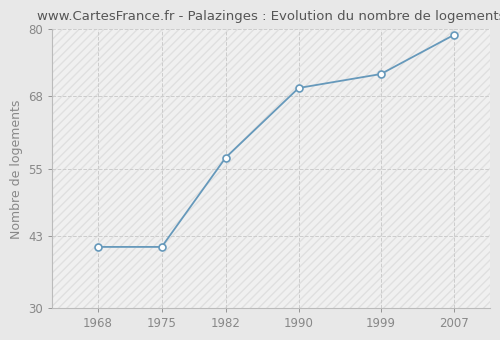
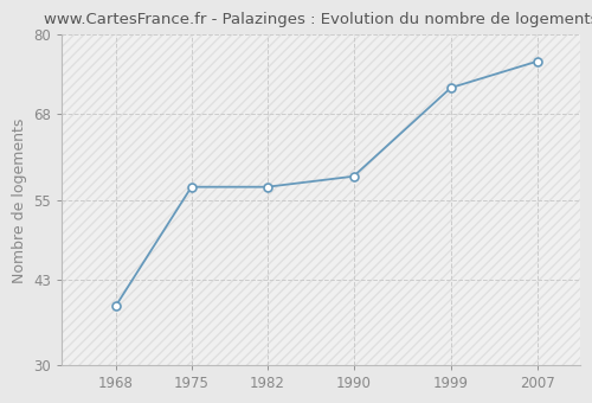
1968: 41.0 -> 39.0
1975: 41.0 -> 57.0
1990: 69.5 -> 58.6
2007: 79.0 -> 76.0
